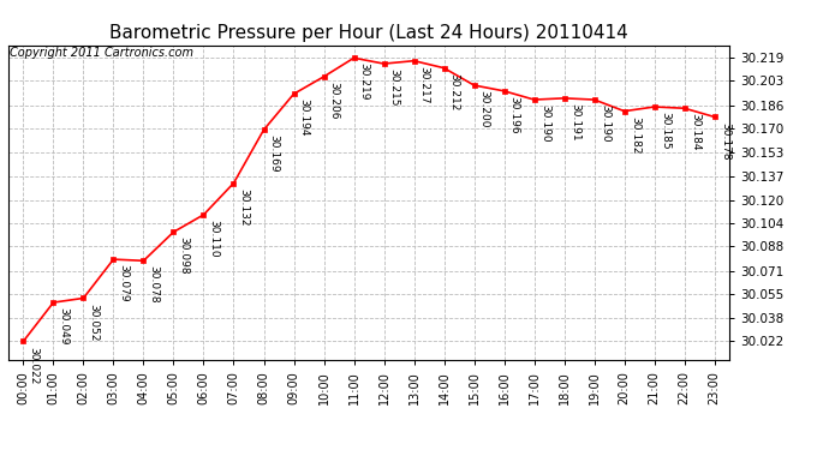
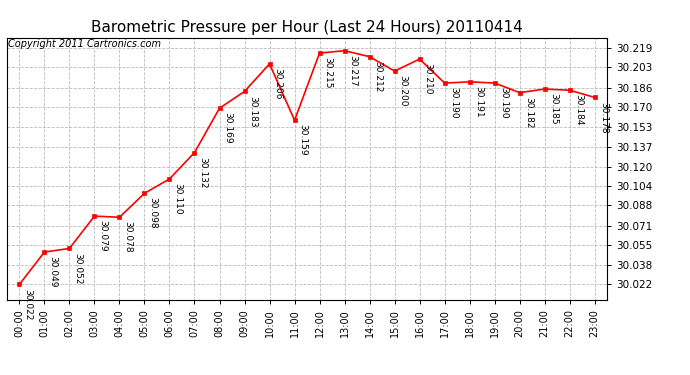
09:00: 30.194 -> 30.183
11:00: 30.219 -> 30.159
16:00: 30.196 -> 30.210
